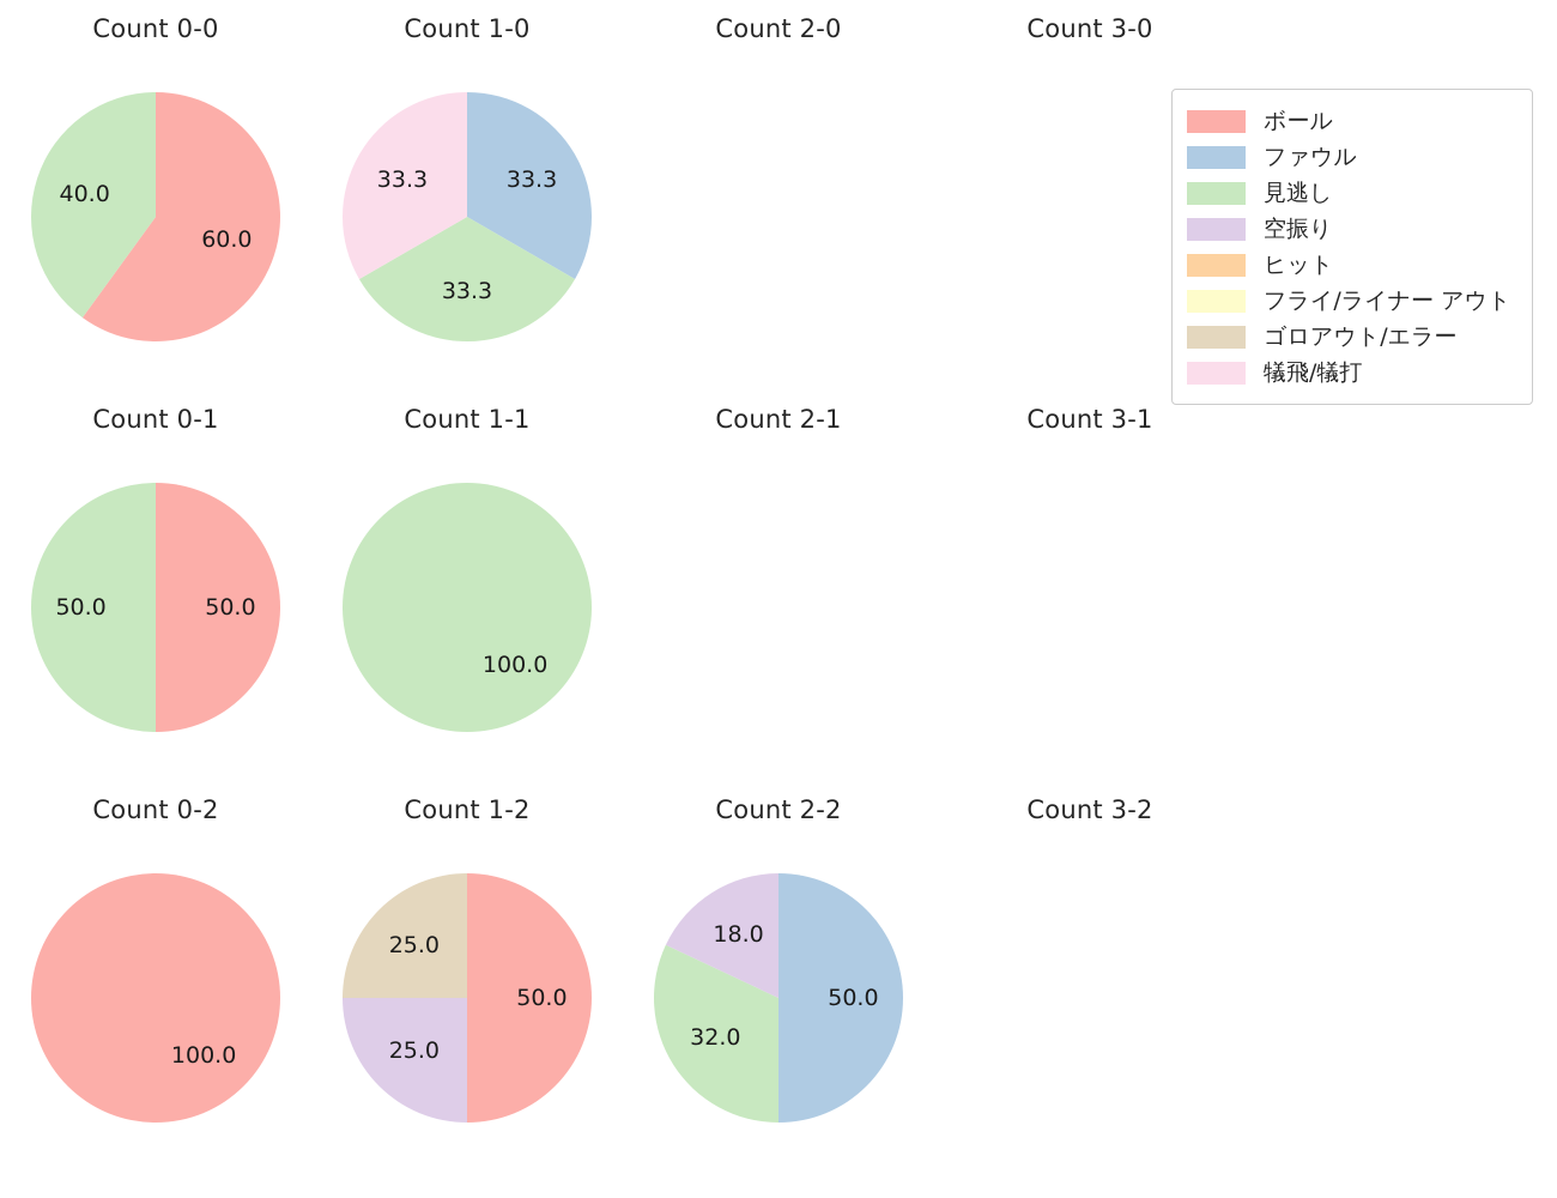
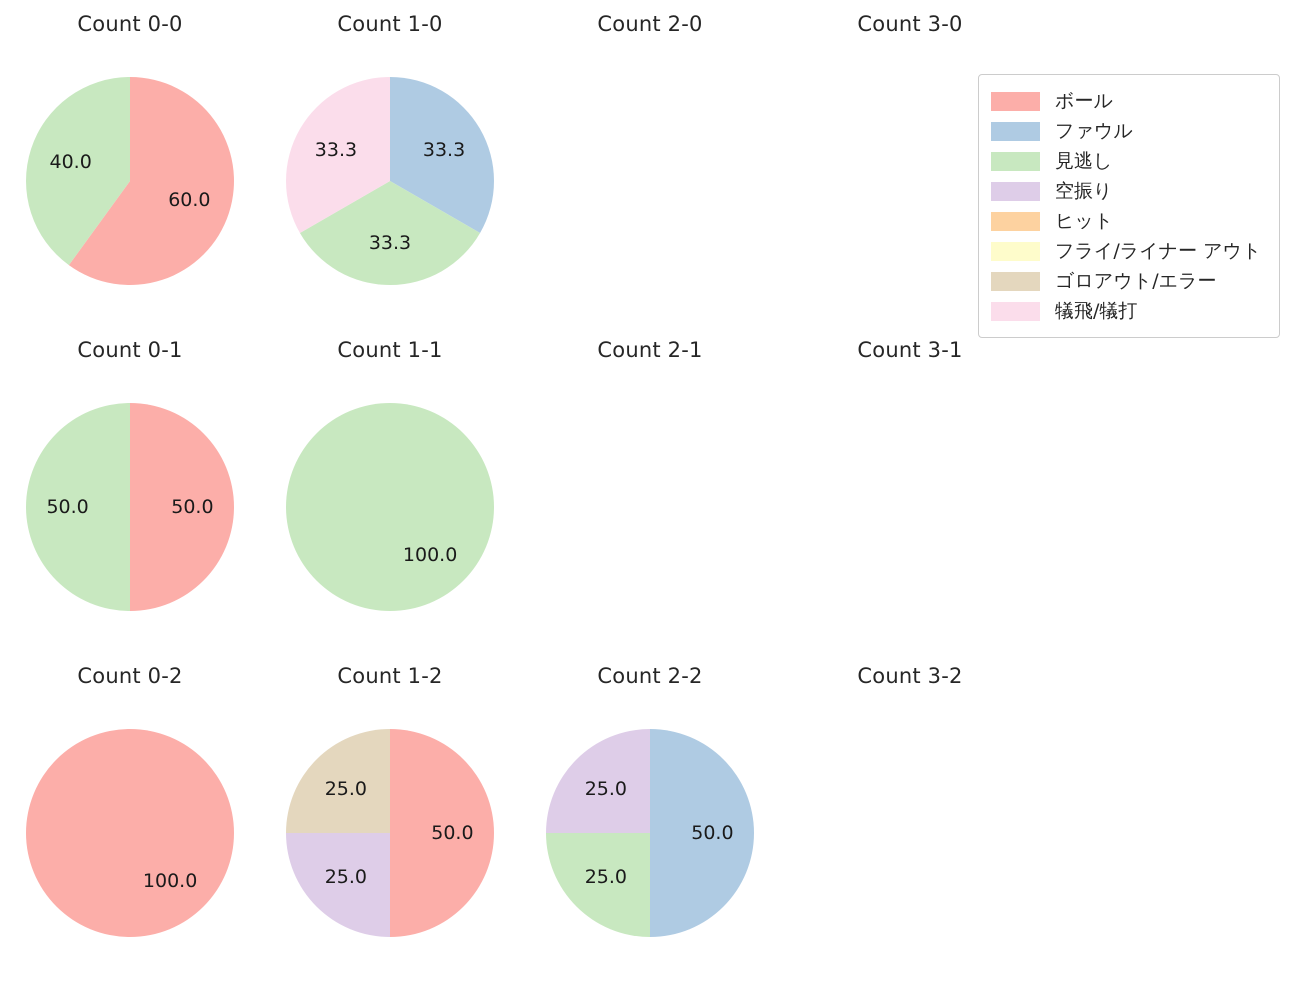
Count 2-2/見逃し: 32.0 -> 25.0
Count 2-2/空振り: 18.0 -> 25.0
